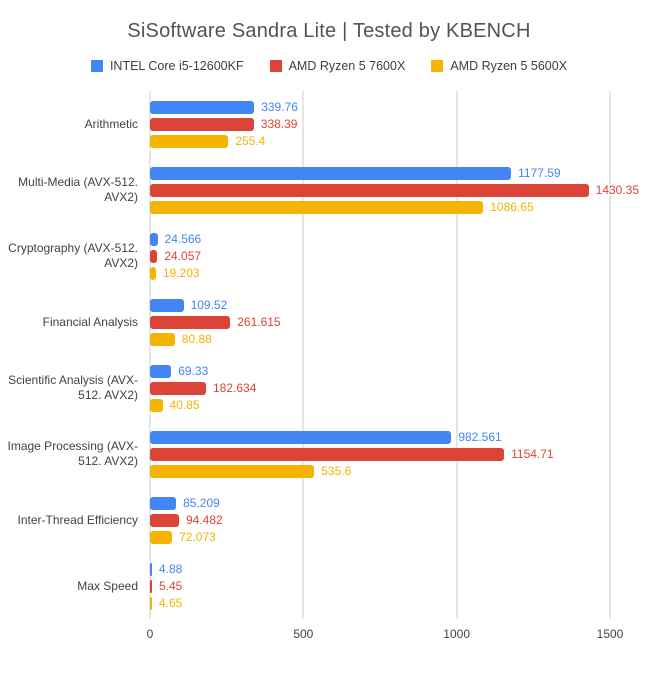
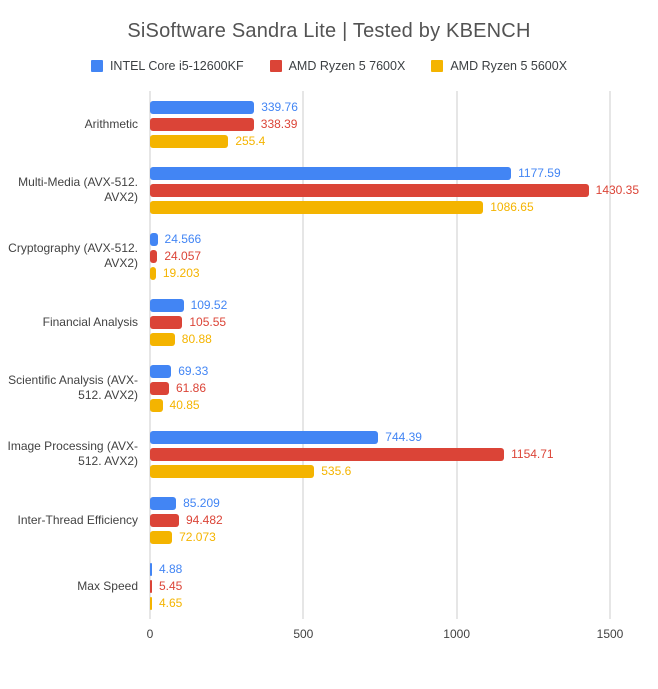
AMD Ryzen 5 7600X/Financial Analysis: 261.615 -> 105.55
AMD Ryzen 5 7600X/Scientific Analysis (AVX-512. AVX2): 182.634 -> 61.86
INTEL Core i5-12600KF/Image Processing (AVX-512. AVX2): 982.561 -> 744.39
